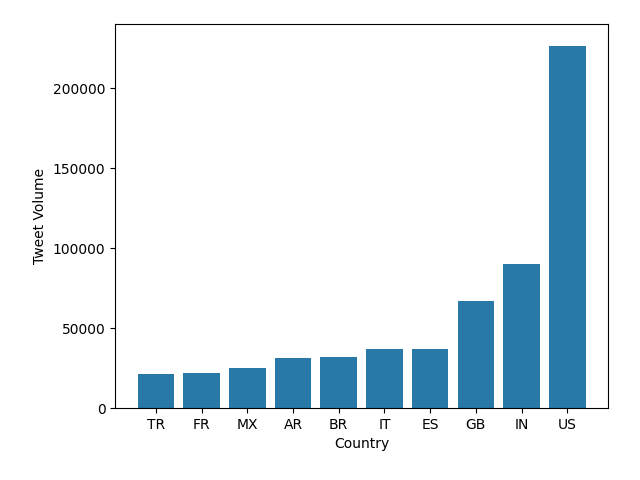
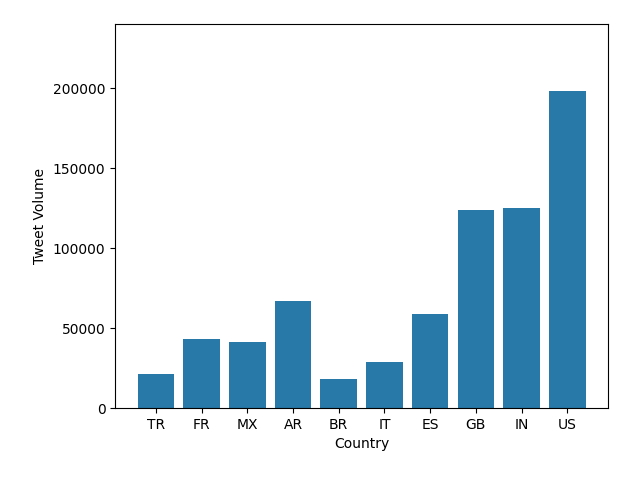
FR: 22000 -> 43000
MX: 25000 -> 41000
AR: 31000 -> 67000
BR: 32000 -> 18000
IT: 37000 -> 29000
ES: 37000 -> 59000
GB: 67000 -> 124000
IN: 90000 -> 125000
US: 226000 -> 198000
